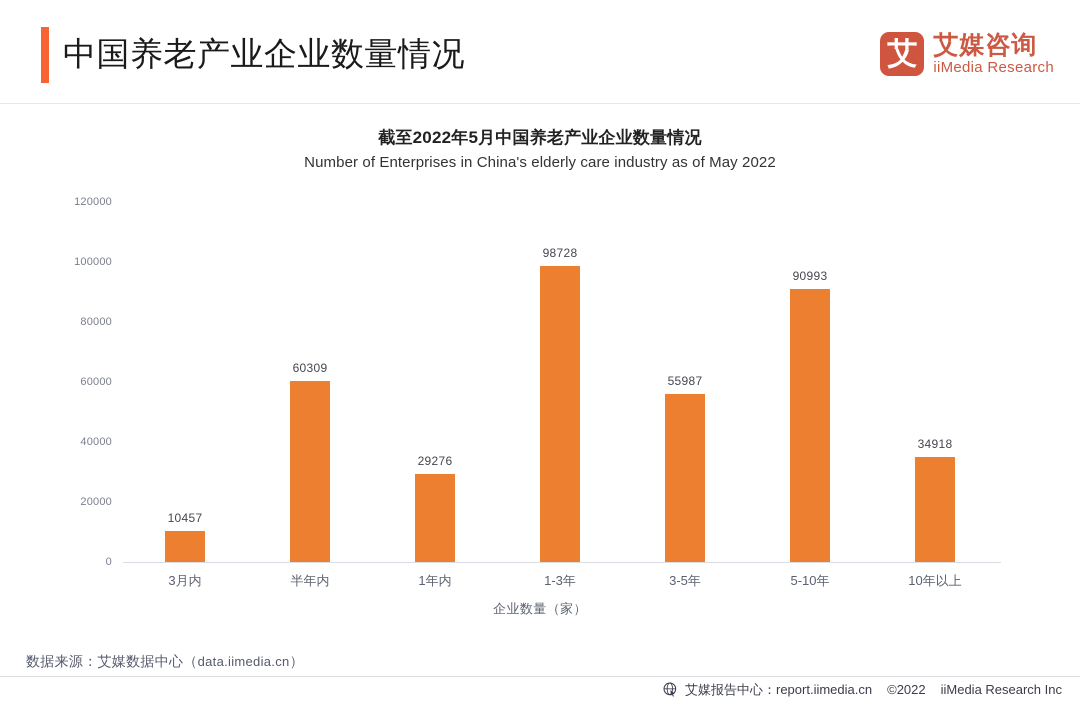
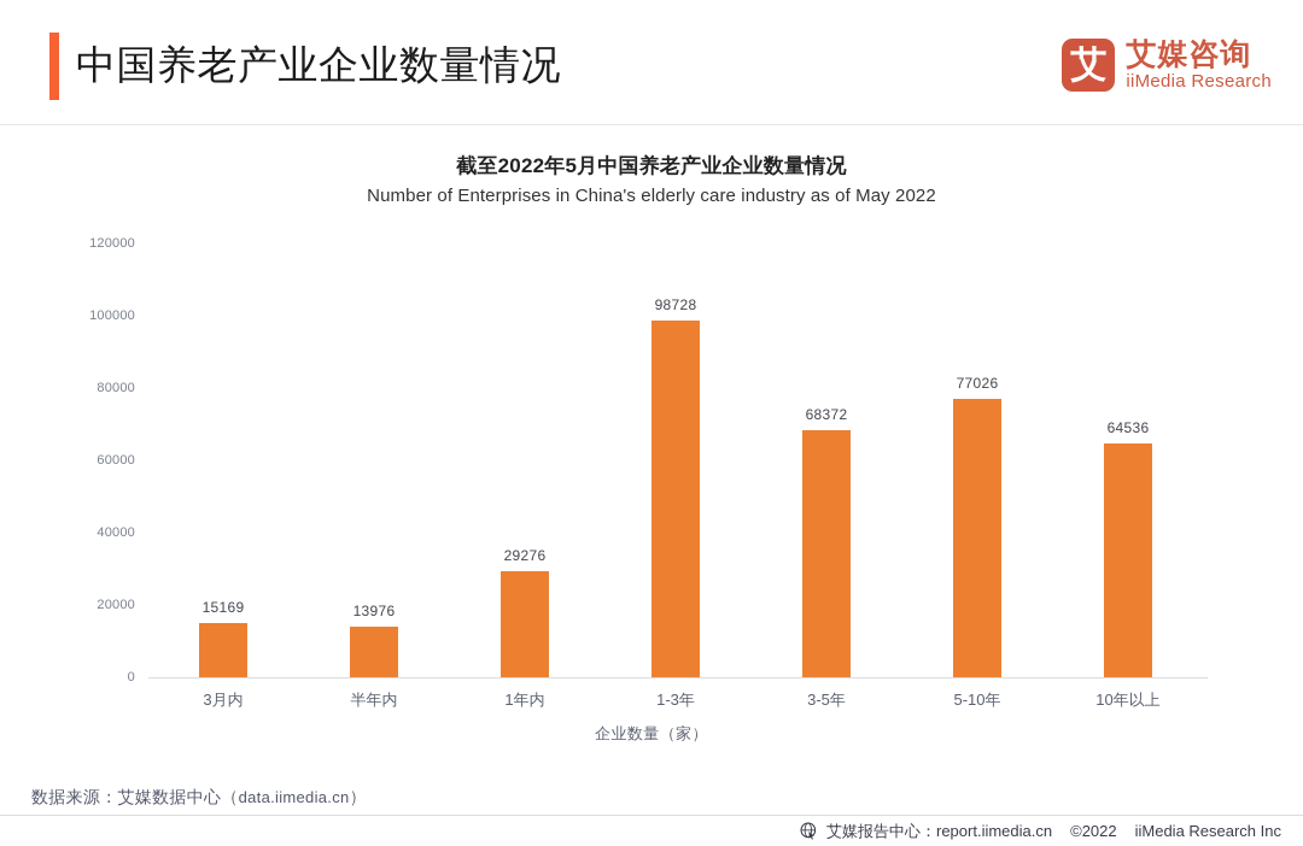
3月内: 10457 -> 15169
半年内: 60309 -> 13976
3-5年: 55987 -> 68372
5-10年: 90993 -> 77026
10年以上: 34918 -> 64536
